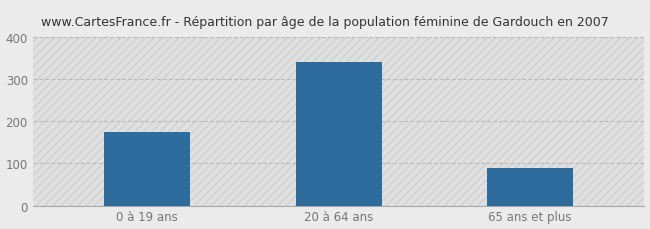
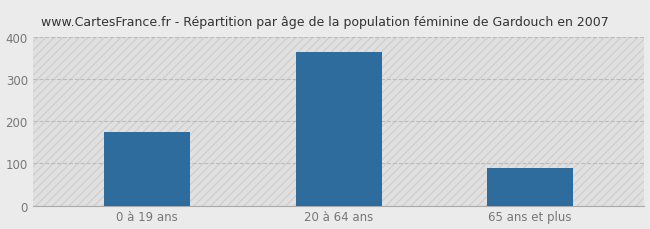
20 à 64 ans: 340 -> 365
